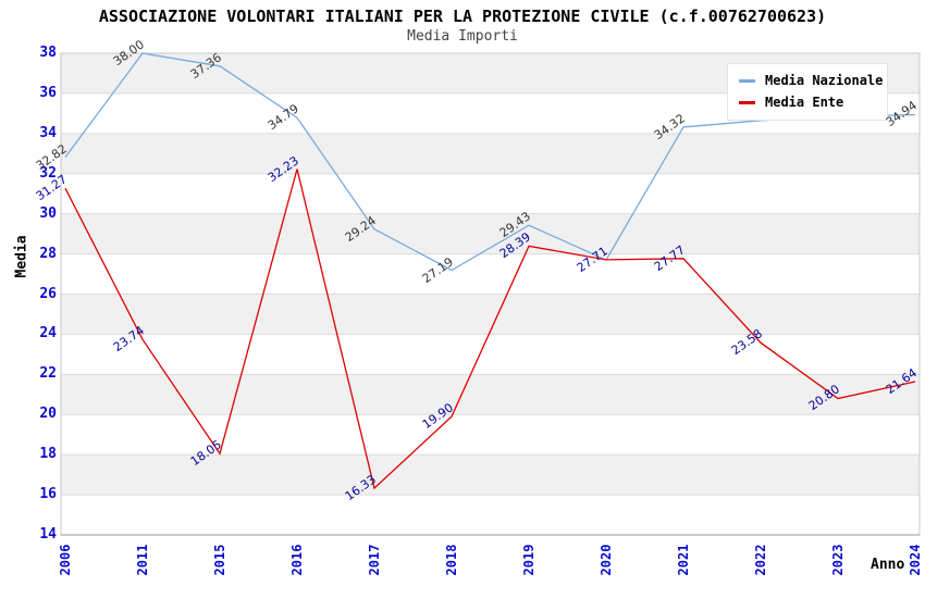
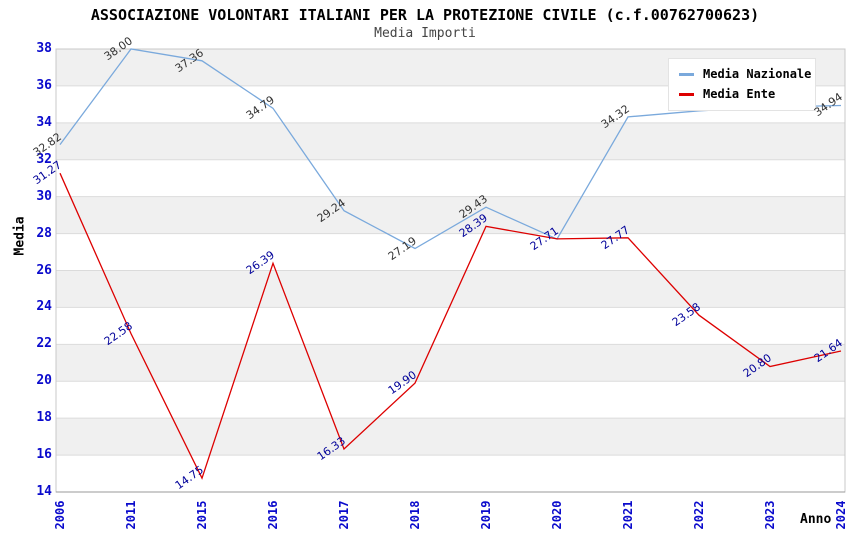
Media Ente/2011: 23.74 -> 22.58
Media Ente/2015: 18.05 -> 14.75
Media Ente/2016: 32.23 -> 26.39
